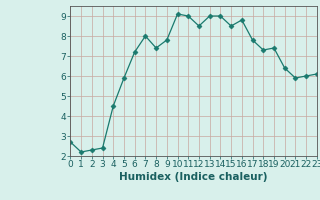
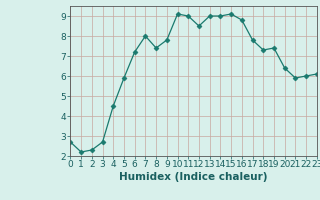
3: 2.4 -> 2.7
15: 8.5 -> 9.1
